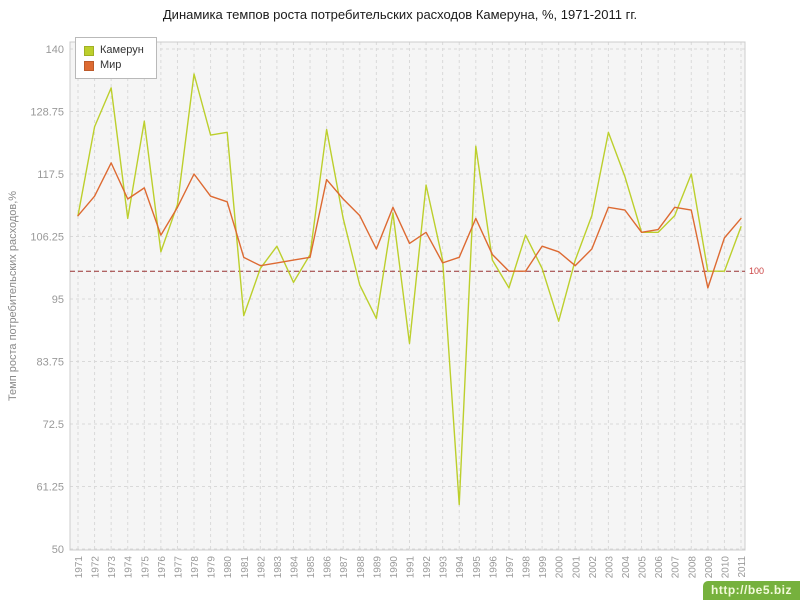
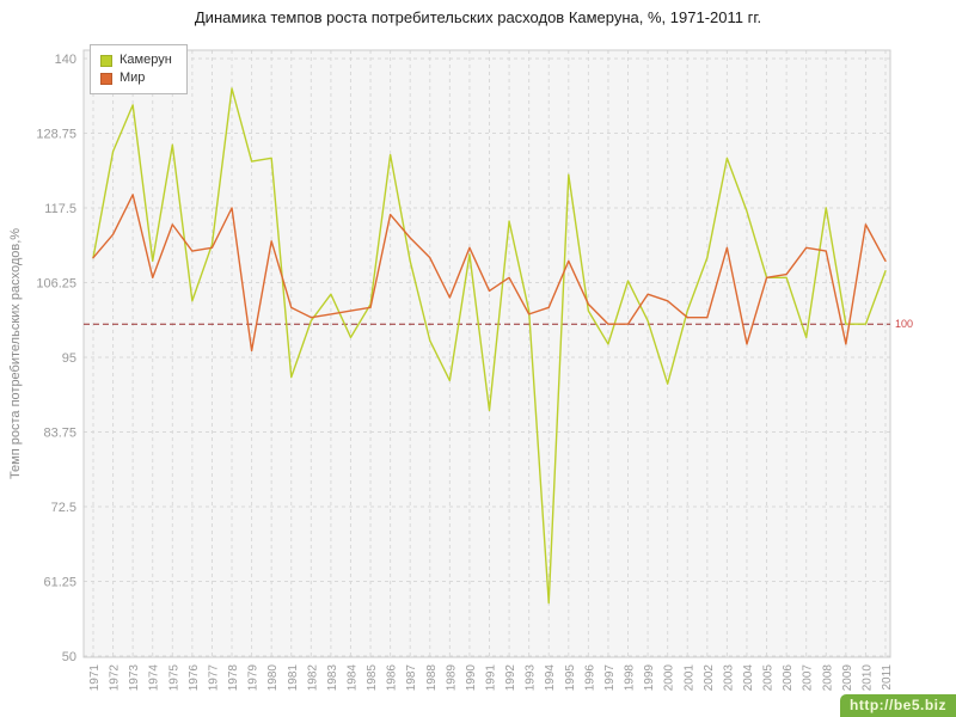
Мир/1974: 113 -> 107
Мир/1976: 106 -> 111
Мир/1979: 114 -> 96
Мир/2002: 104 -> 101
Мир/2004: 111 -> 97
Камерун/2007: 110 -> 98
Мир/2010: 106 -> 115
